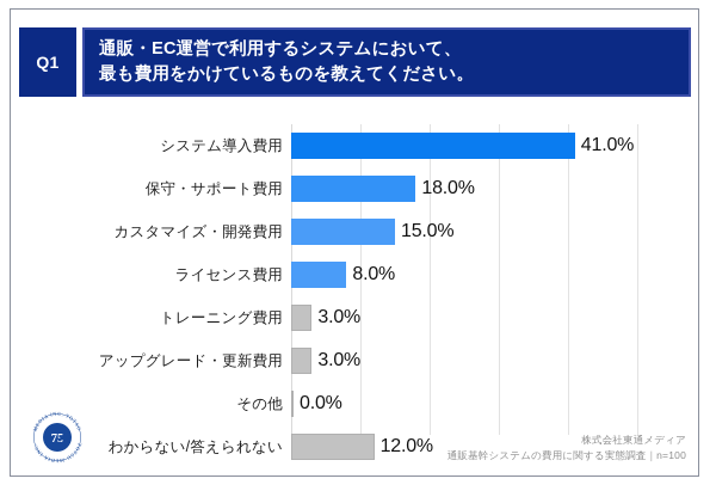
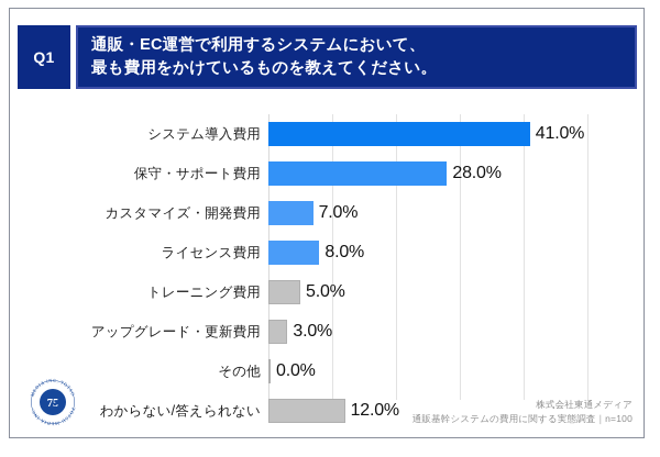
保守・サポート費用: 18.0% -> 28.0%
カスタマイズ・開発費用: 15.0% -> 7.0%
トレーニング費用: 3.0% -> 5.0%
